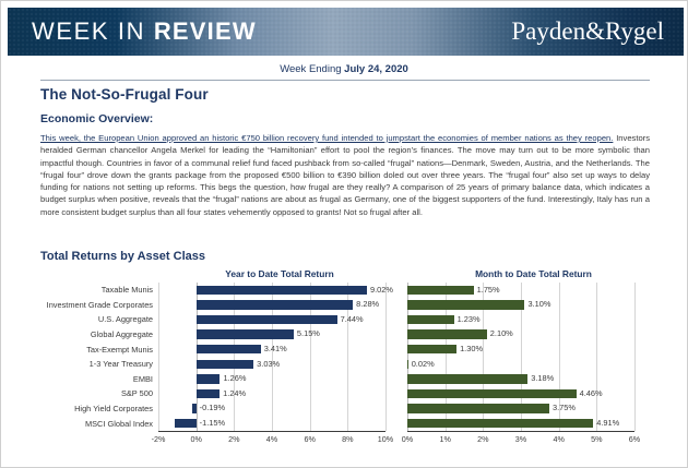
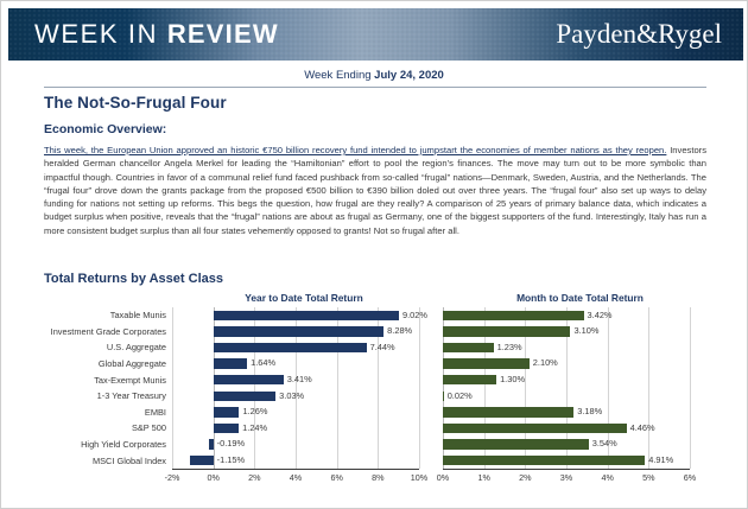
Year to Date Total Return/Global Aggregate: 5.15% -> 1.64%
Month to Date Total Return/Taxable Munis: 1.75% -> 3.42%
Month to Date Total Return/High Yield Corporates: 3.75% -> 3.54%
